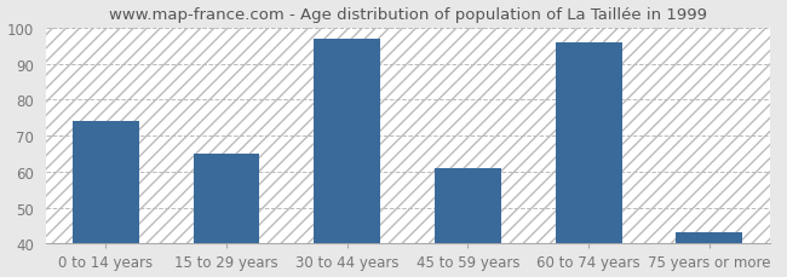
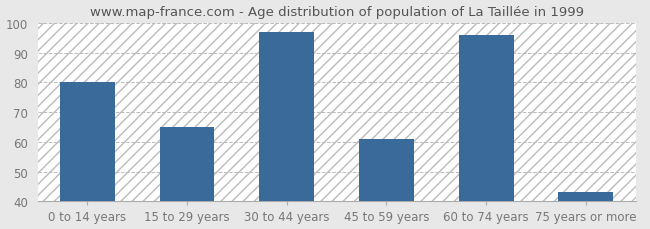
0 to 14 years: 74 -> 80
